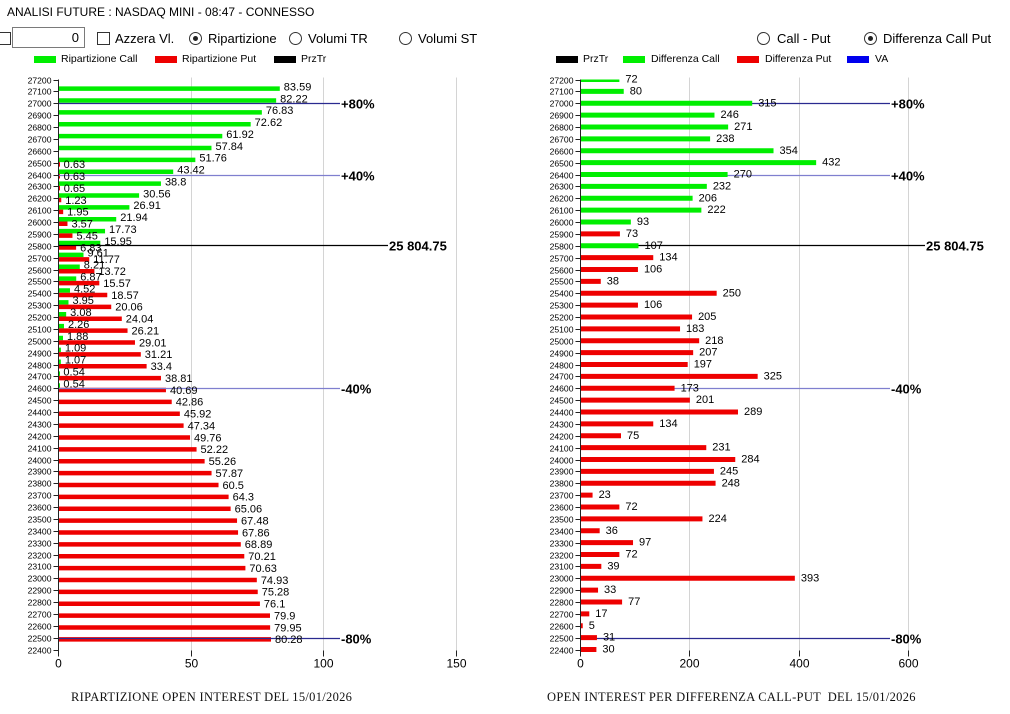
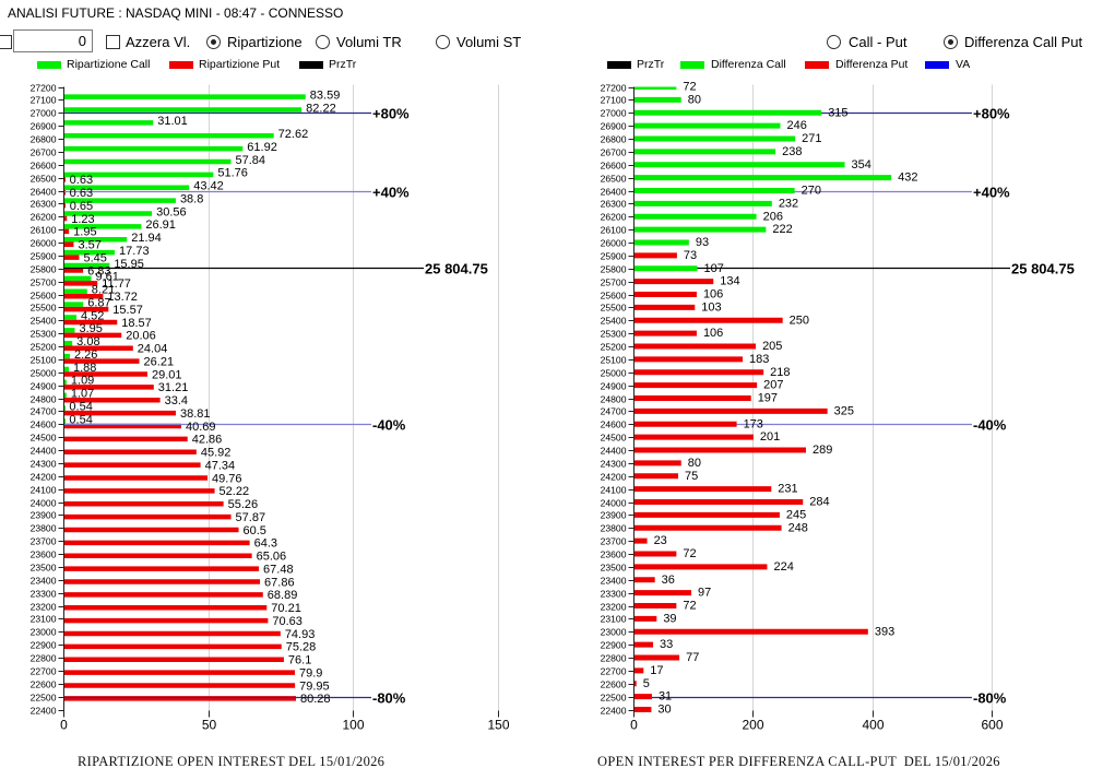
RIPARTIZIONE OPEN INTEREST DEL 15/01/2026/Ripartizione Call/26900: 76.83 -> 31.01
OPEN INTEREST PER DIFFERENZA CALL-PUT DEL 15/01/2026/Differenza Put/25500: 38 -> 103
OPEN INTEREST PER DIFFERENZA CALL-PUT DEL 15/01/2026/Differenza Put/24300: 134 -> 80
